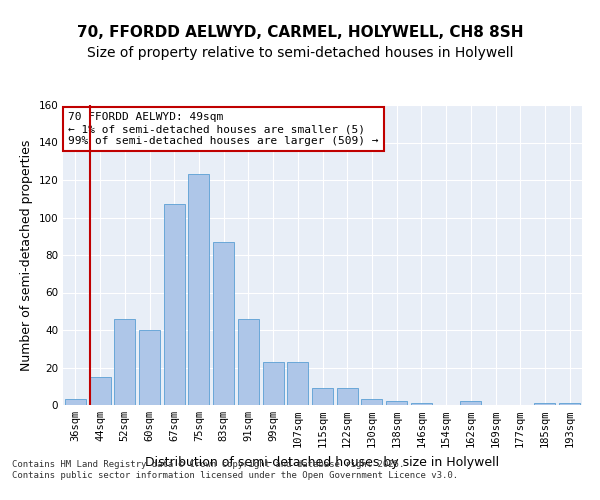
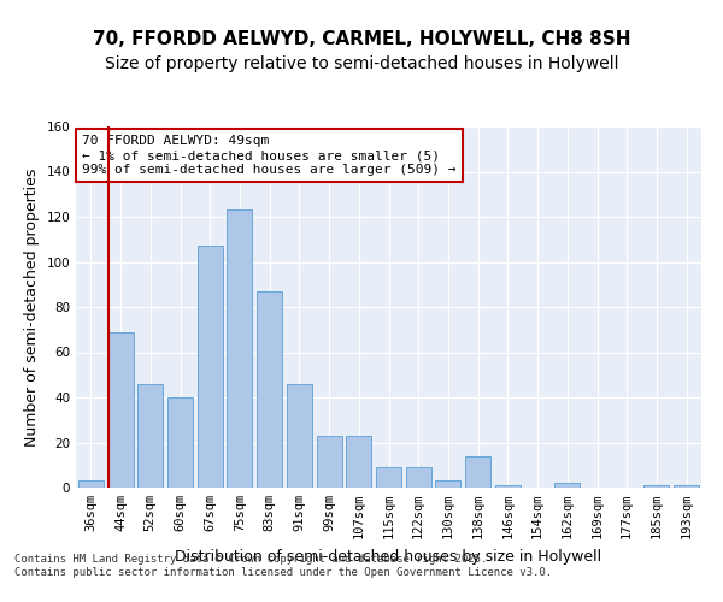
44sqm: 15 -> 69
138sqm: 2 -> 14
